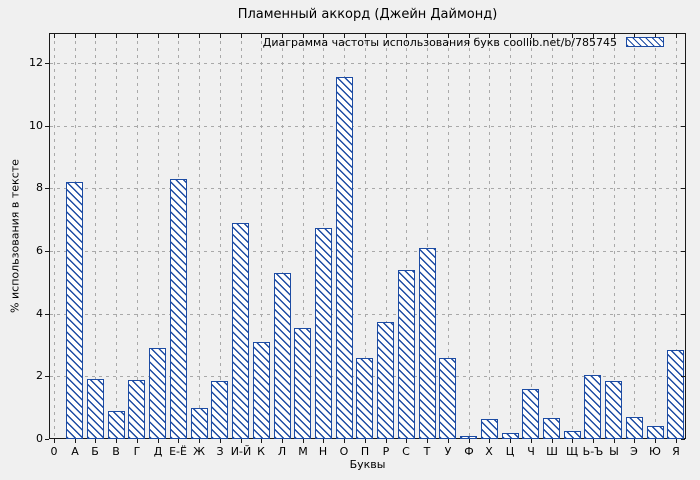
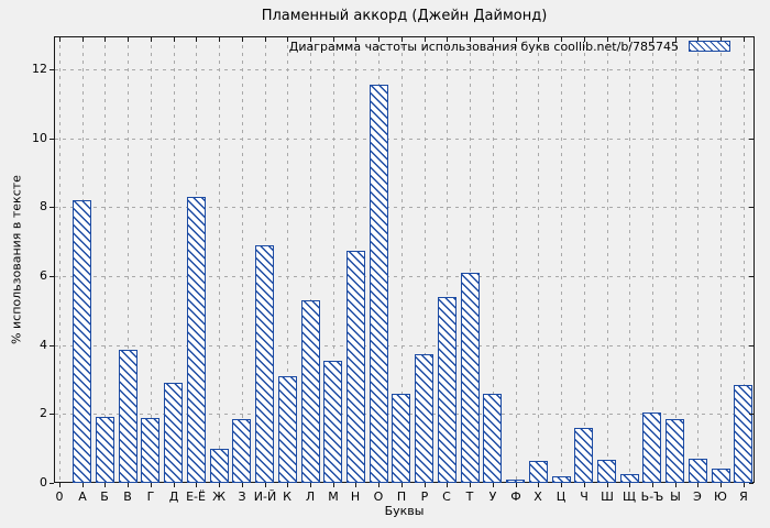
В: 0.9 -> 3.9
